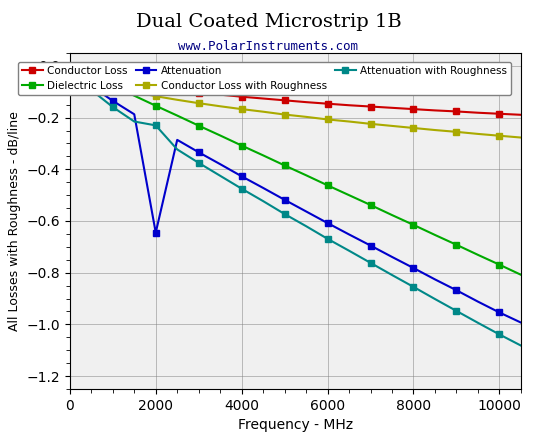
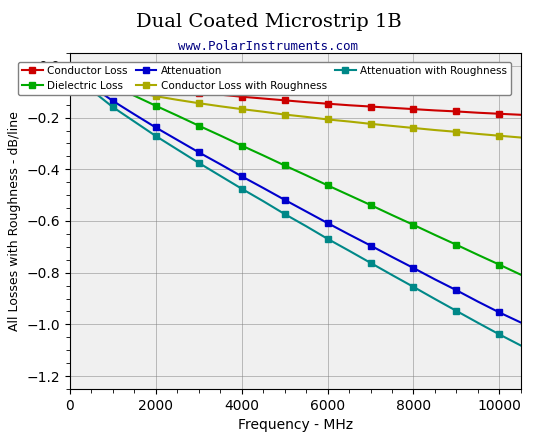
Attenuation/2000: -0.645 -> -0.238
Attenuation with Roughness/2000: -0.230 -> -0.271
